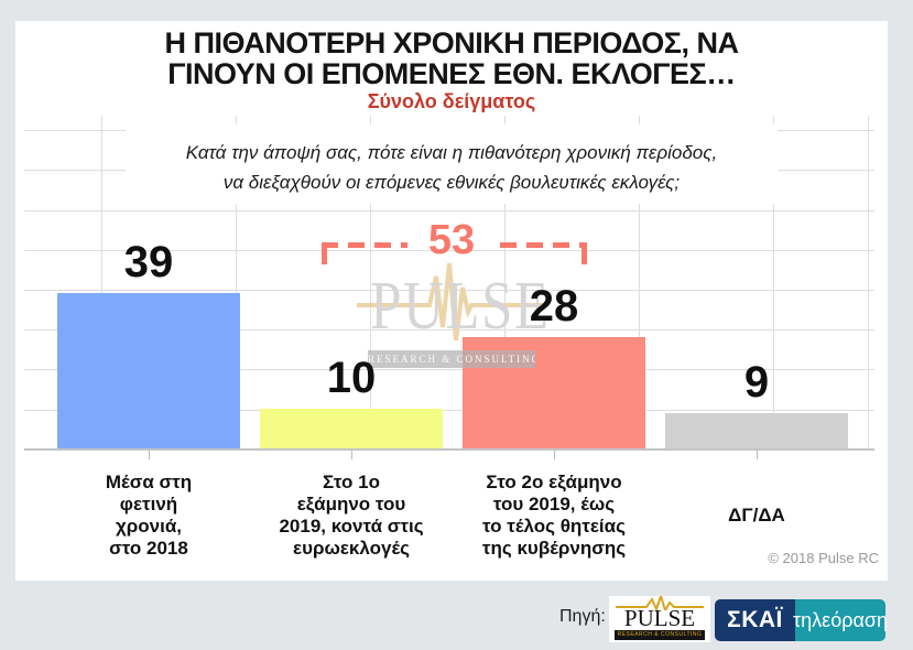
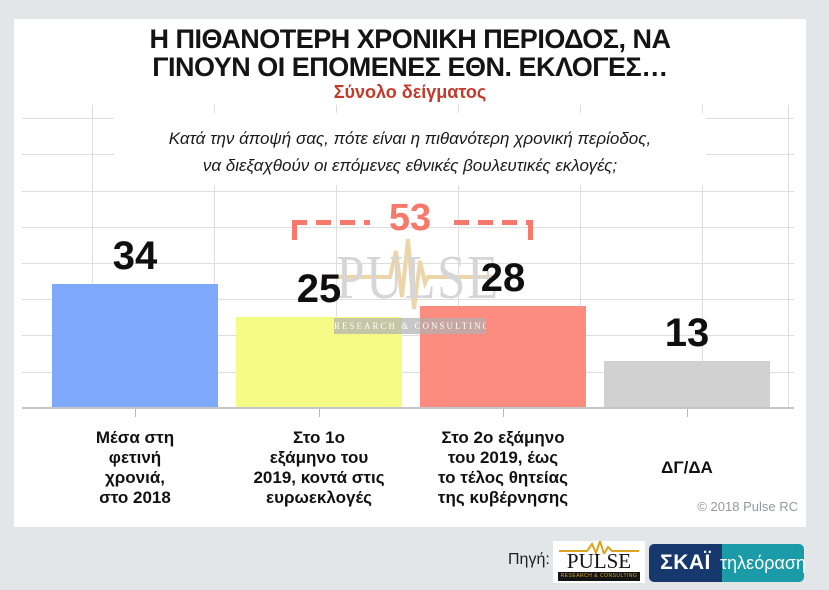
Μέσα στη φετινή χρονιά, στο 2018: 39 -> 34
Στο 1ο εξάμηνο του 2019, κοντά στις ευρωεκλογές: 10 -> 25
ΔΓ/ΔΑ: 9 -> 13
